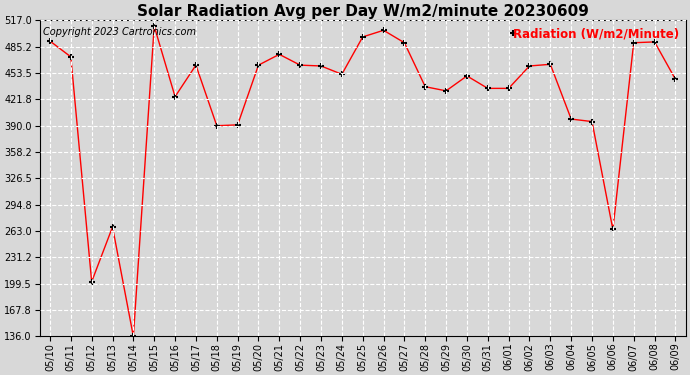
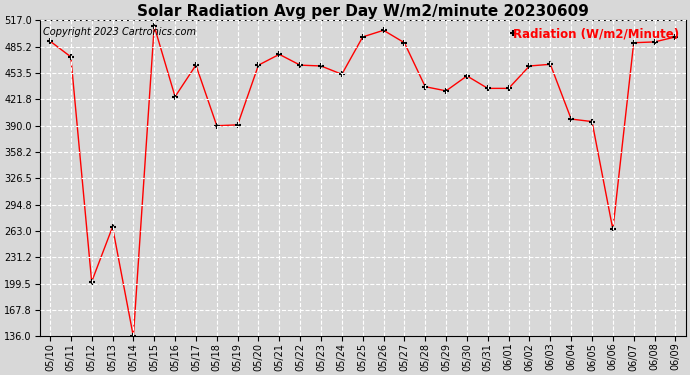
06/09: 446 -> 497
